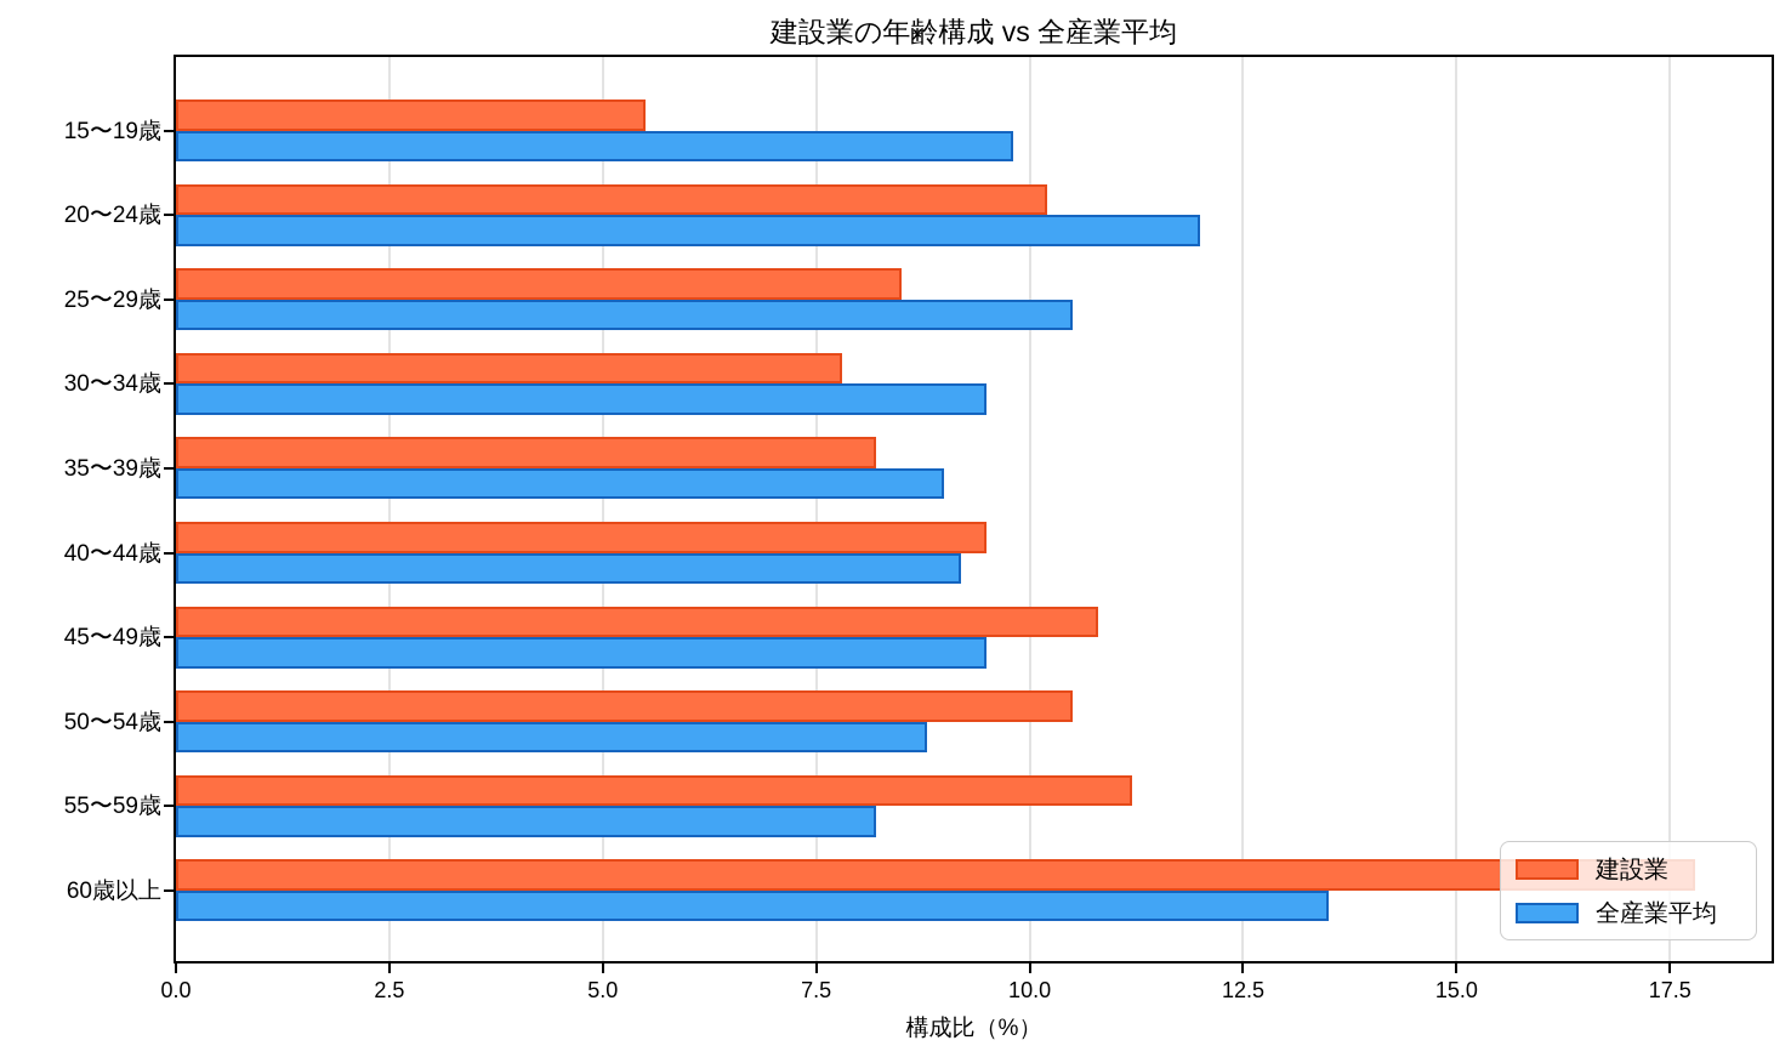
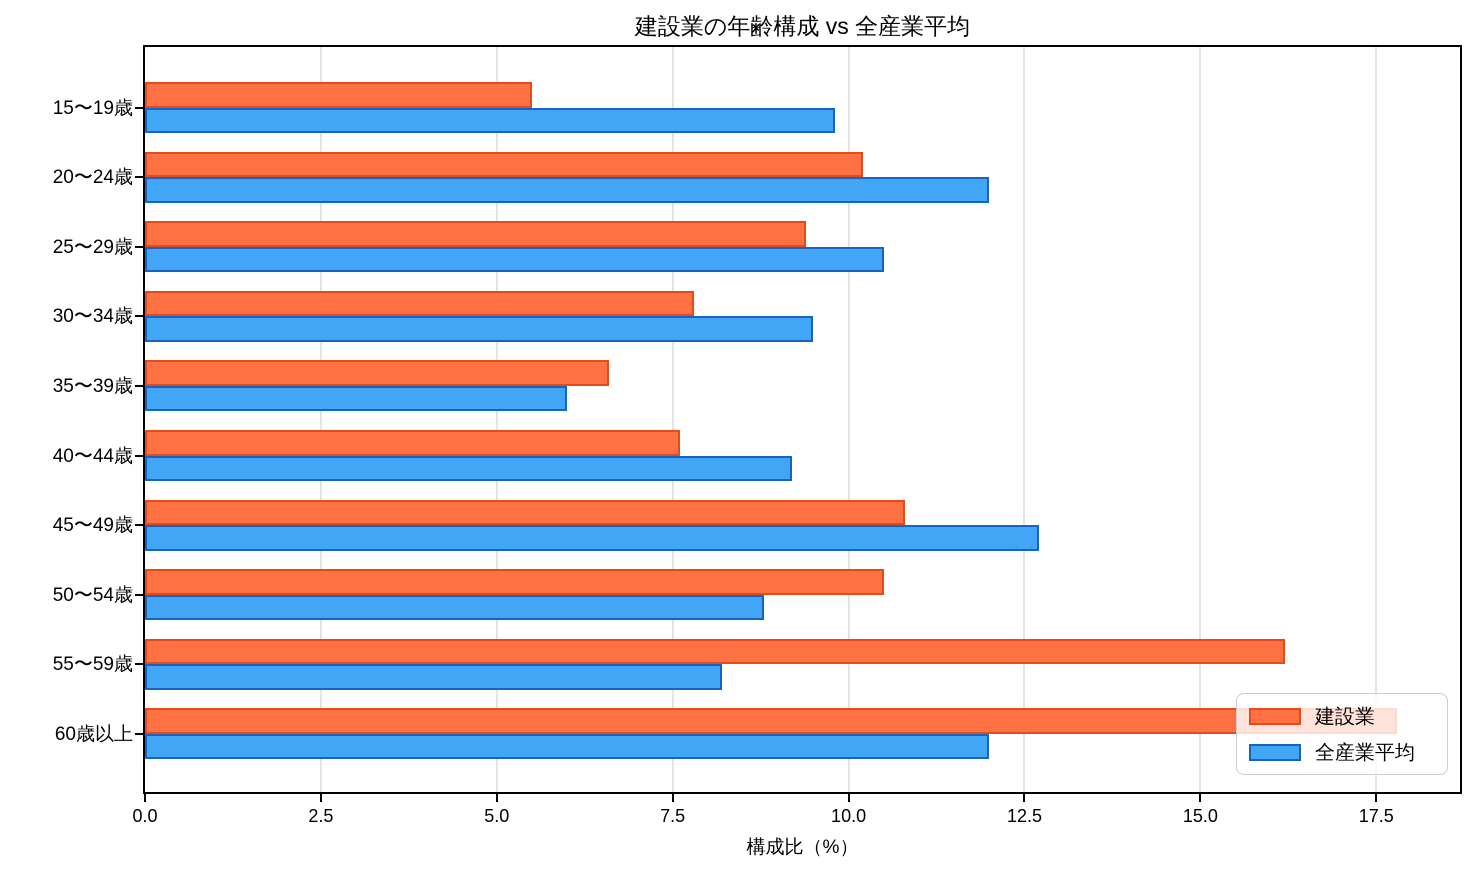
建設業/25〜29歳: 8.5 -> 9.4
建設業/35〜39歳: 8.2 -> 6.6
全産業平均/35〜39歳: 9.0 -> 6.0
建設業/40〜44歳: 9.5 -> 7.6
全産業平均/45〜49歳: 9.5 -> 12.7
建設業/55〜59歳: 11.2 -> 16.2
全産業平均/60歳以上: 13.5 -> 12.0
